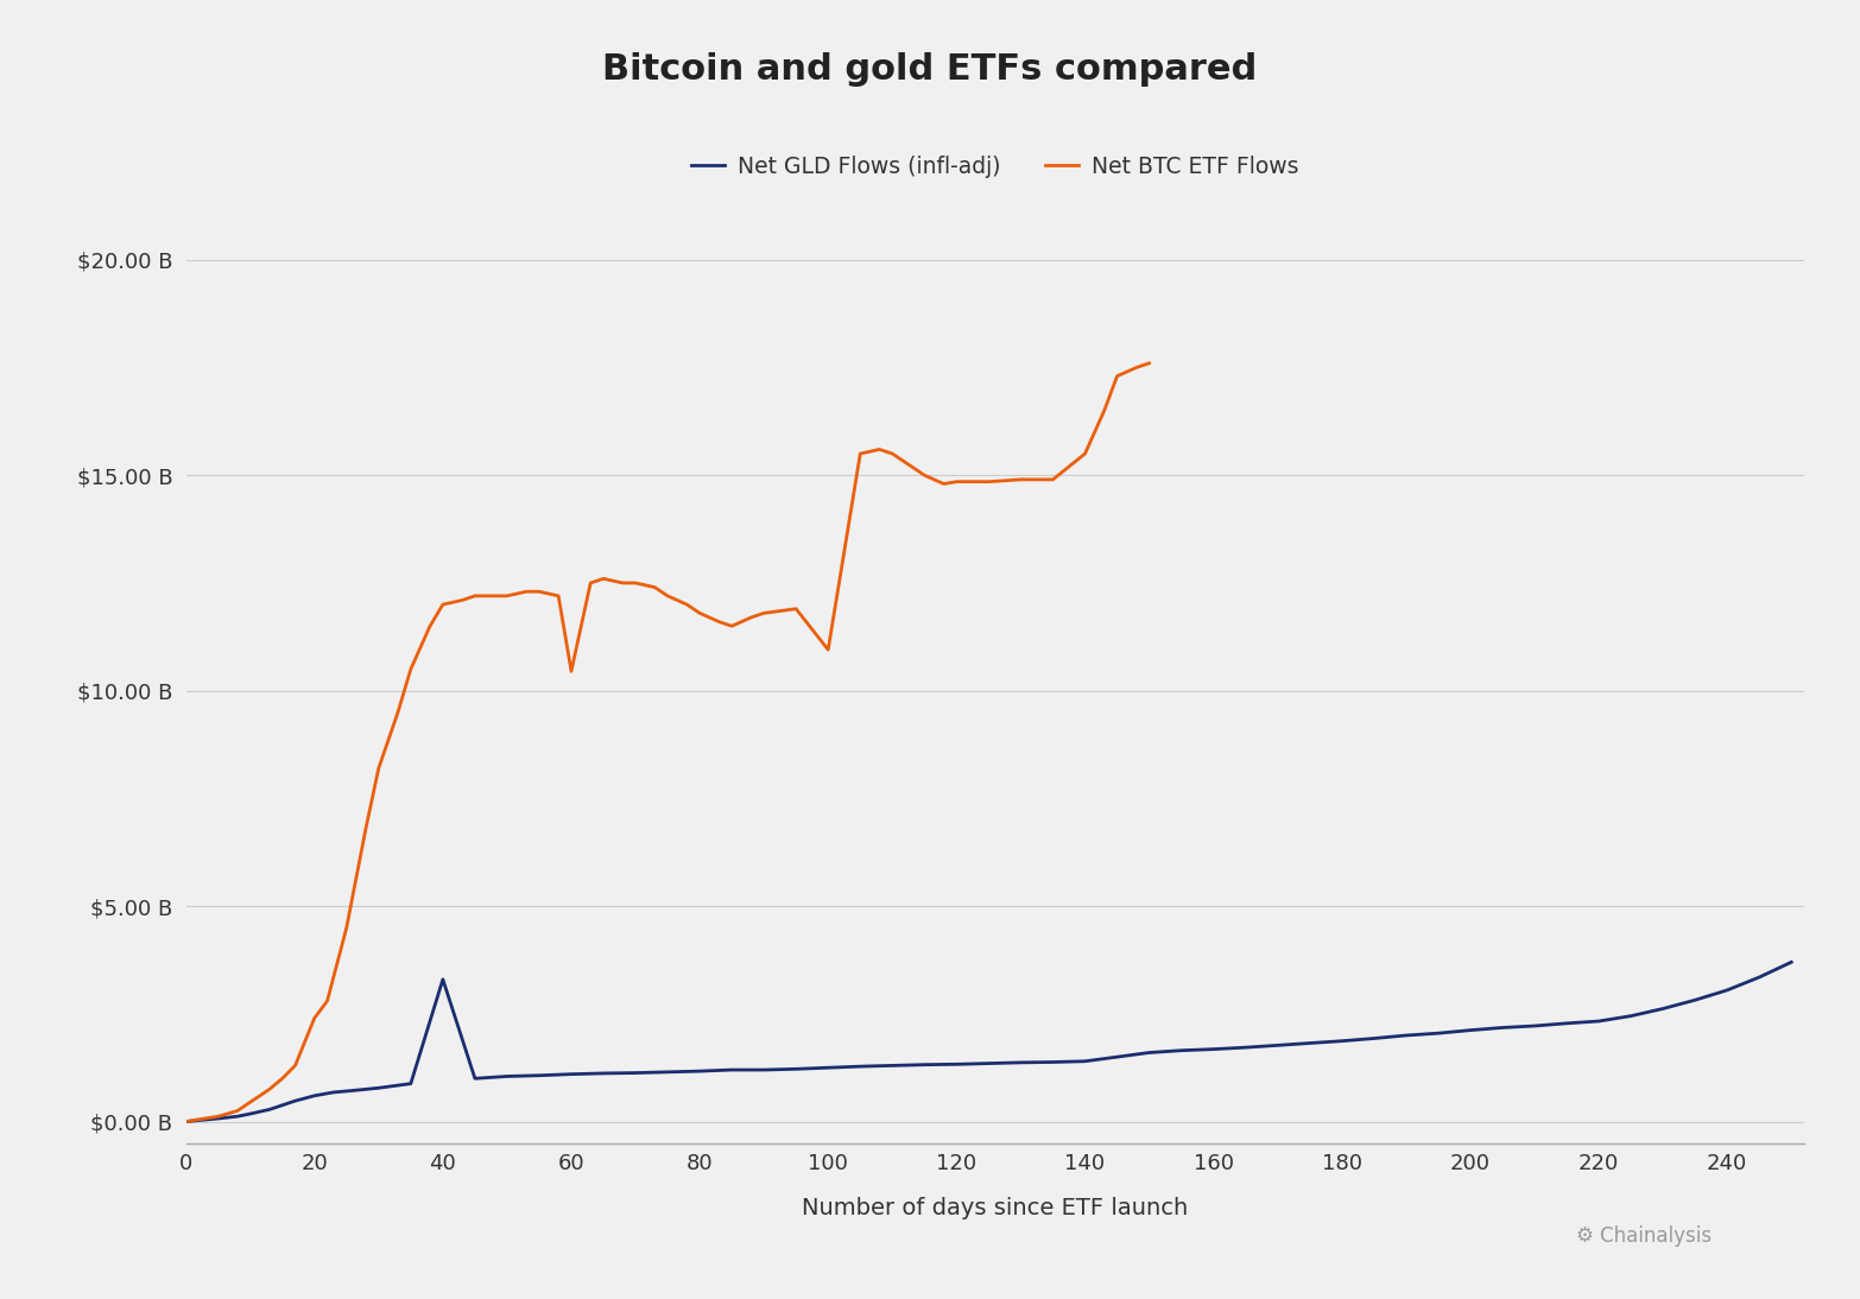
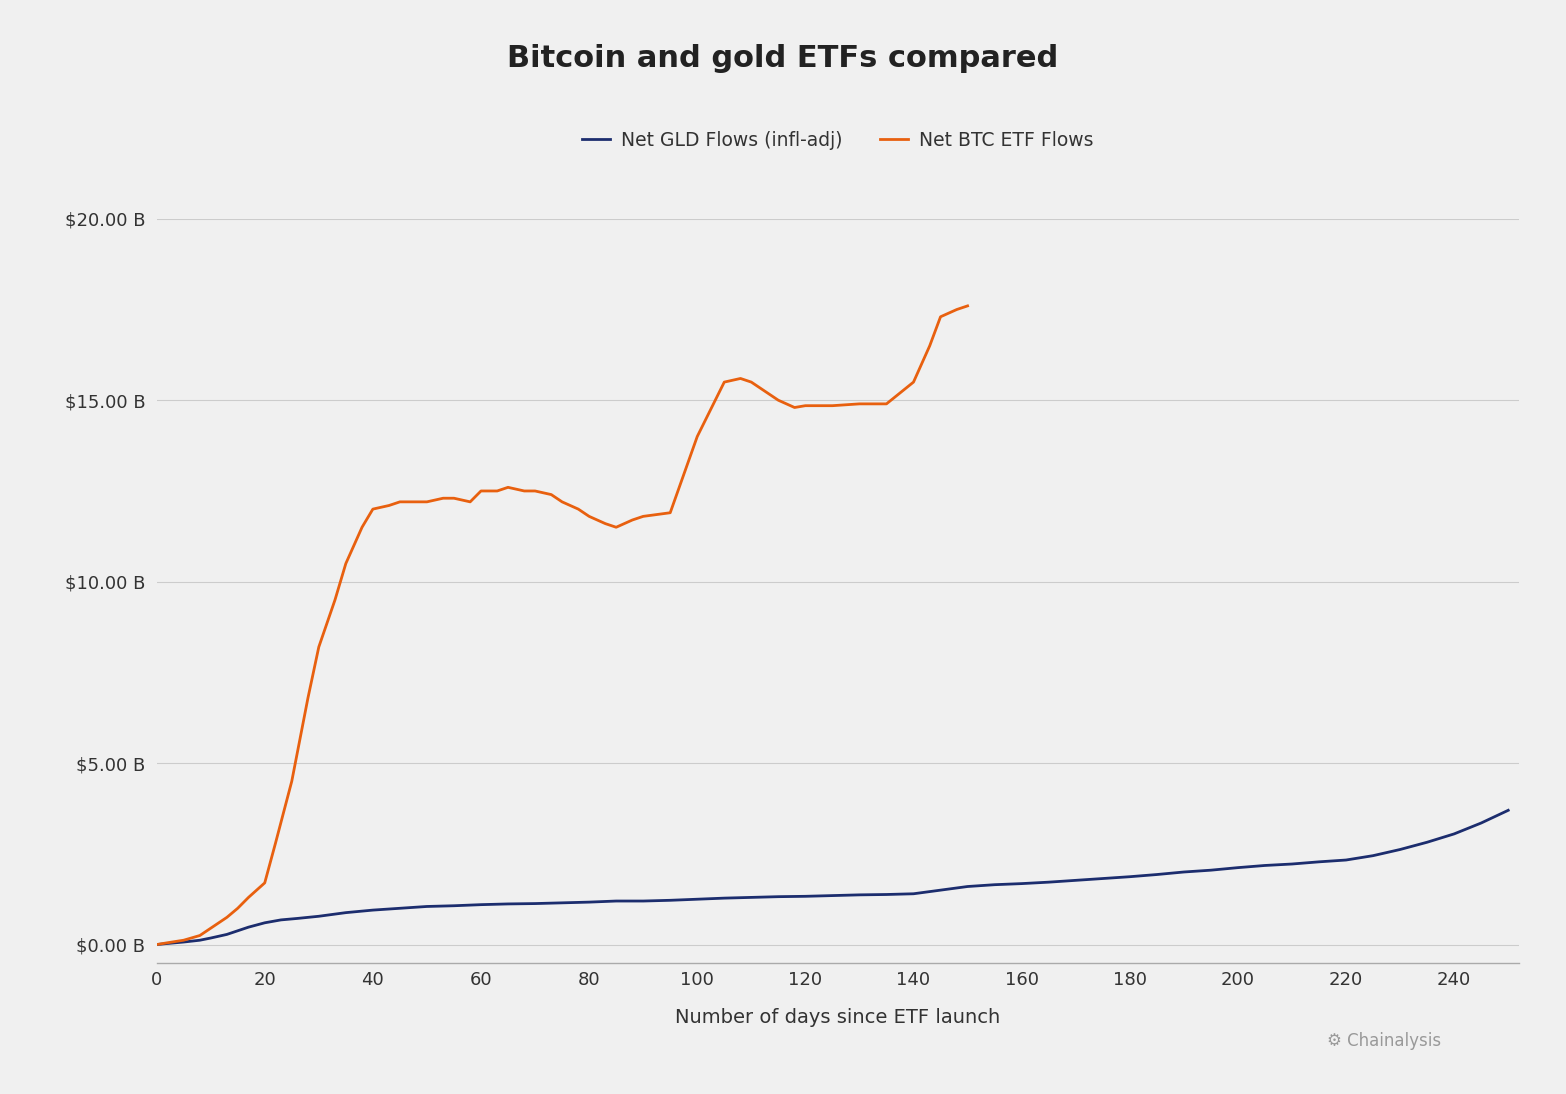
Net BTC ETF Flows/20: $2.40 B -> $1.70 B
Net GLD Flows (infl-adj)/40: $3.30 B -> $0.95 B
Net BTC ETF Flows/60: $10.45 B -> $12.50 B
Net BTC ETF Flows/100: $10.95 B -> $14.00 B
